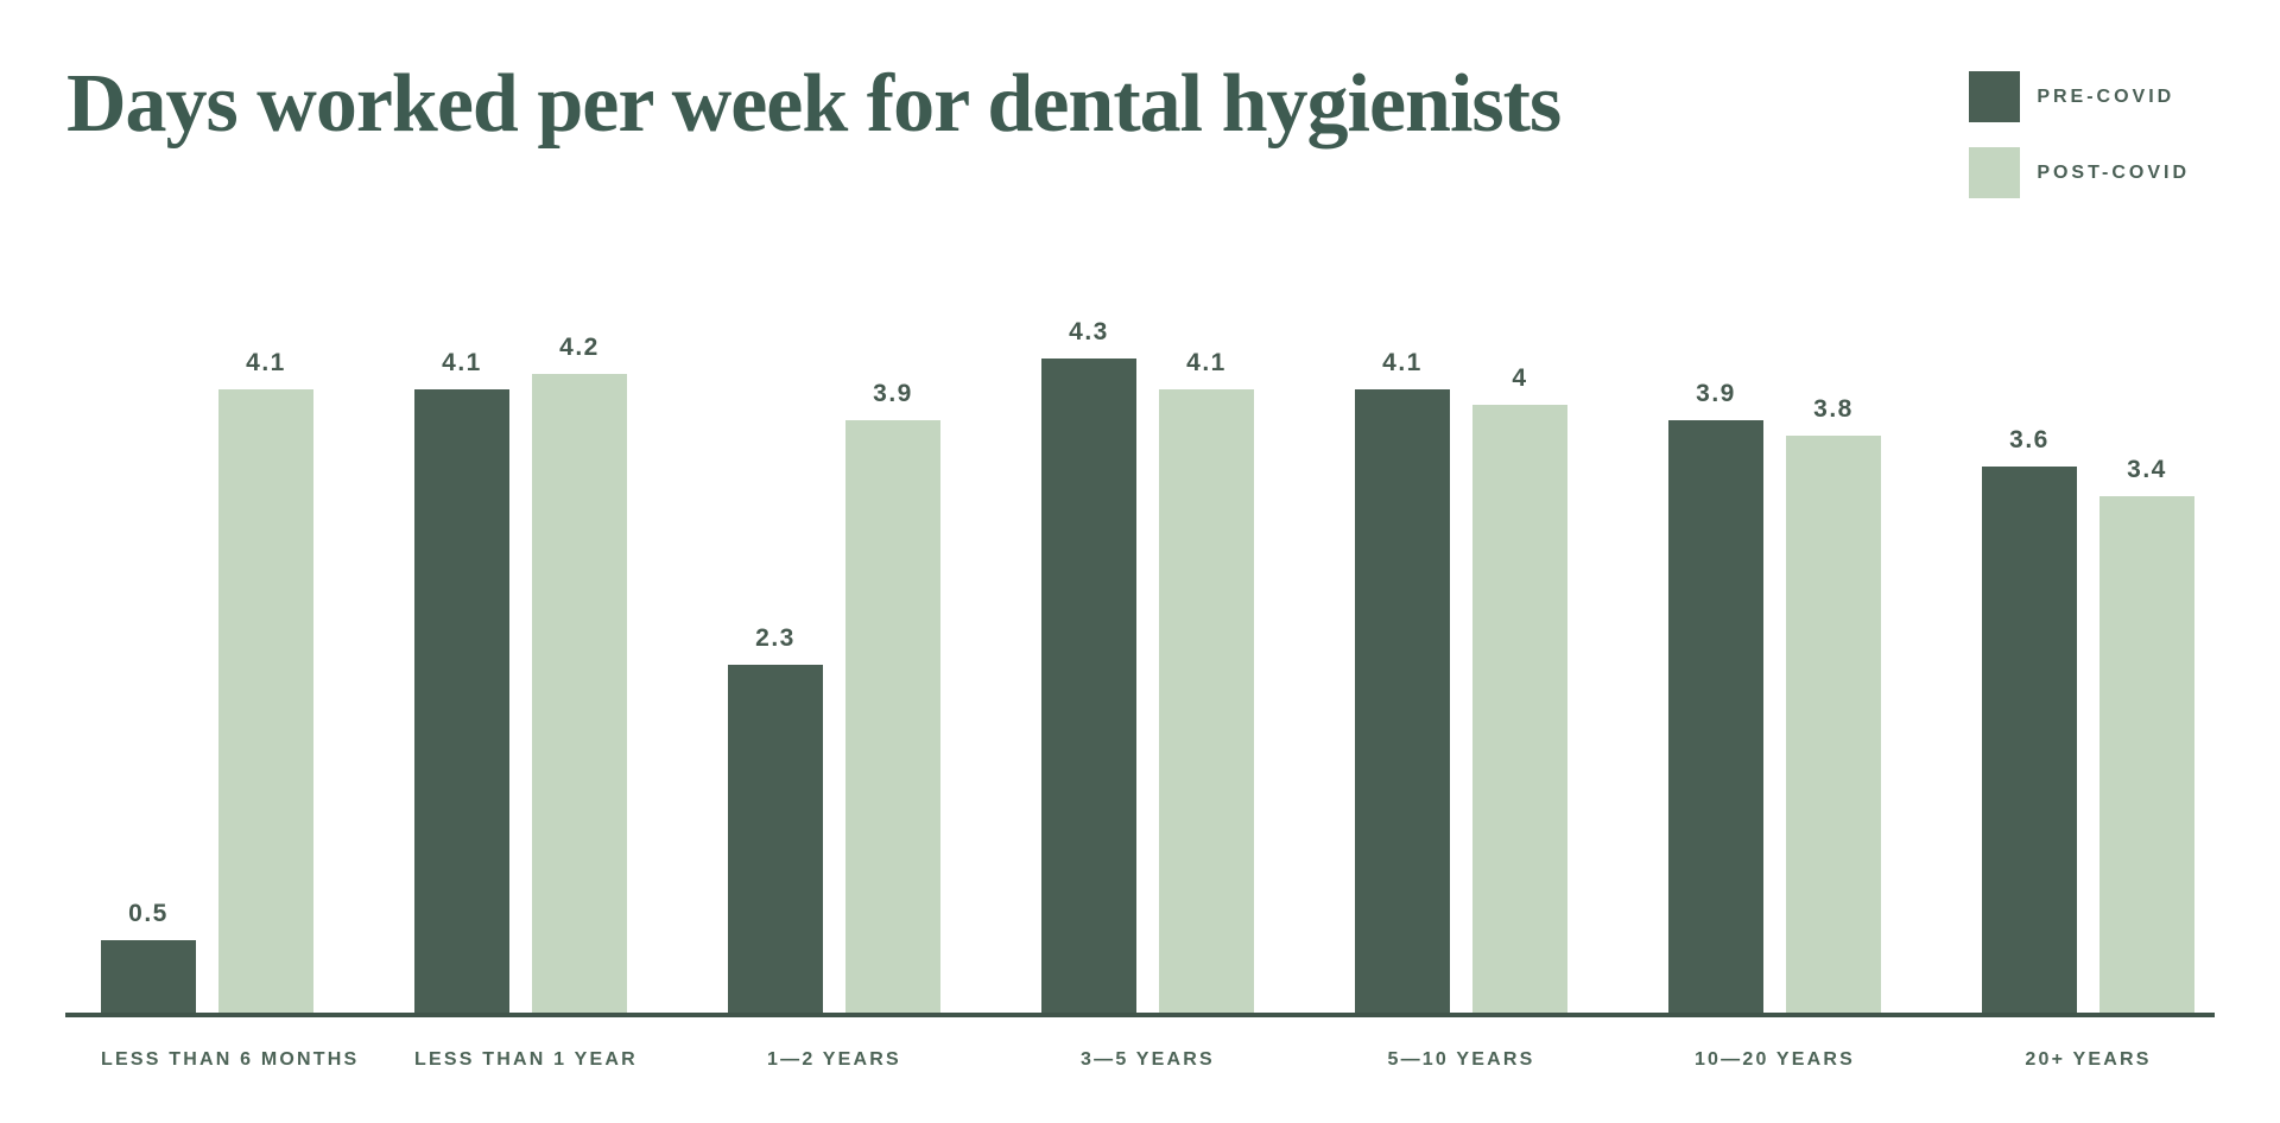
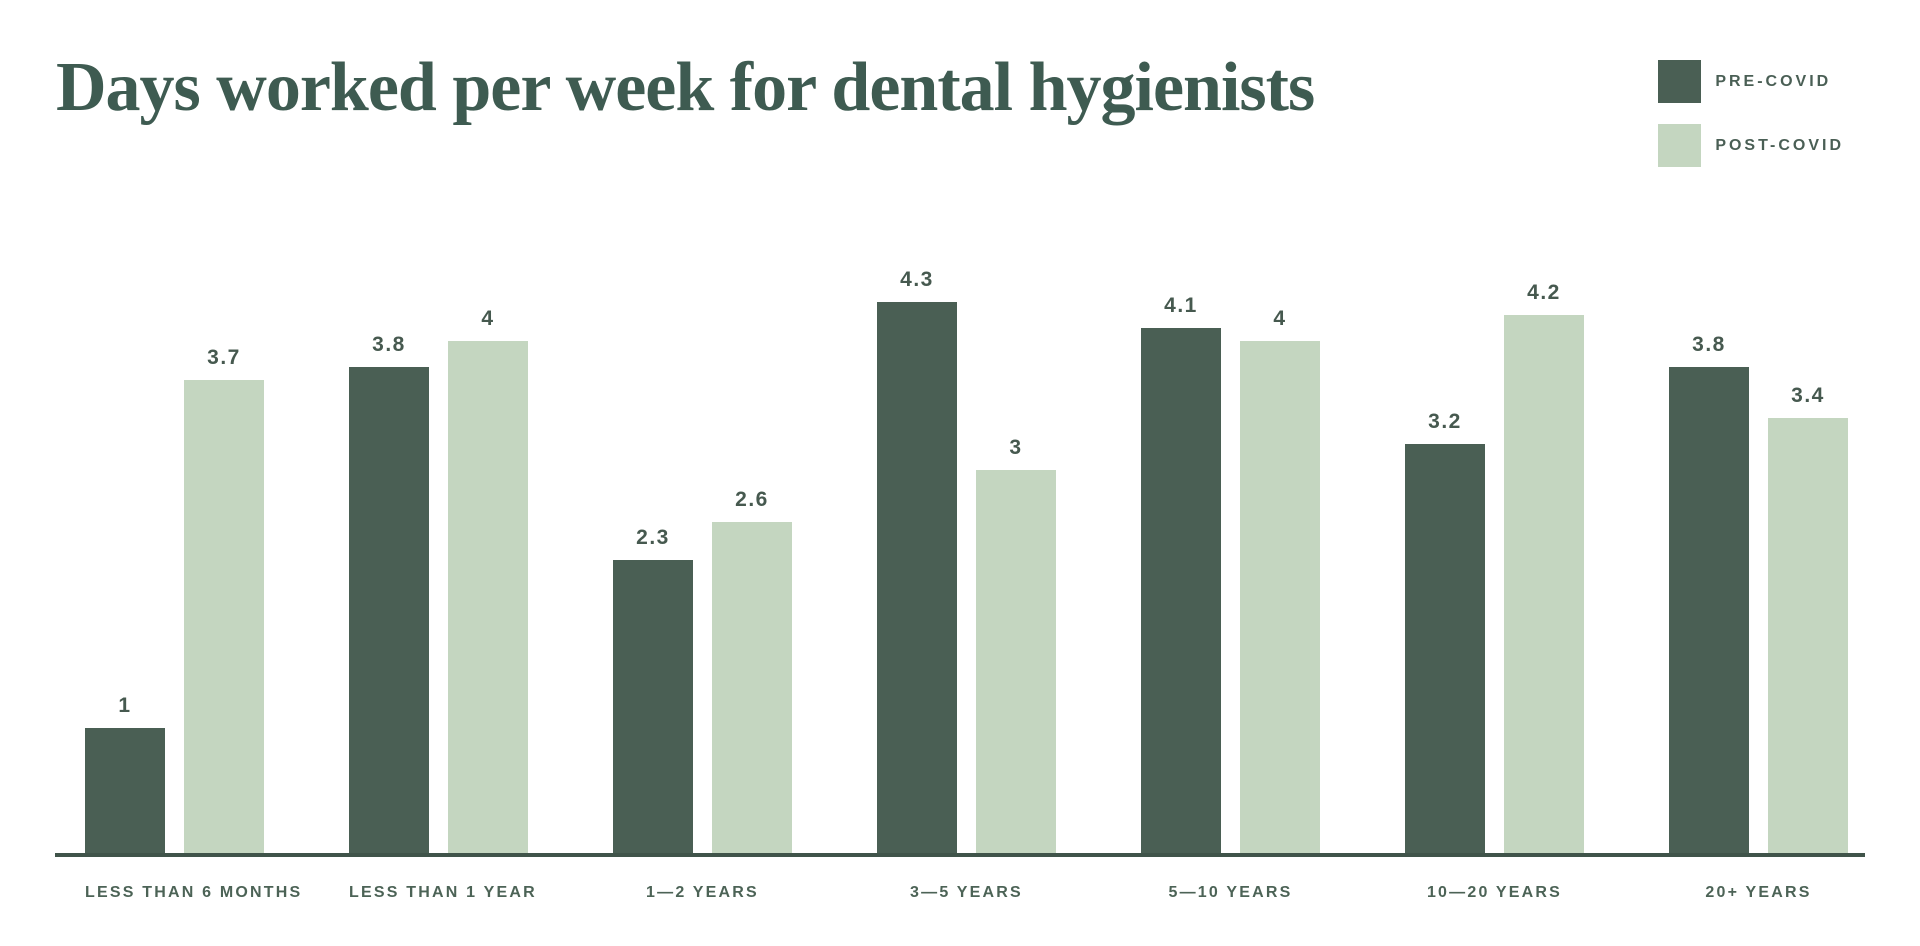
PRE-COVID/LESS THAN 6 MONTHS: 0.5 -> 1
POST-COVID/LESS THAN 6 MONTHS: 4.1 -> 3.7
PRE-COVID/LESS THAN 1 YEAR: 4.1 -> 3.8
POST-COVID/LESS THAN 1 YEAR: 4.2 -> 4
POST-COVID/1—2 YEARS: 3.9 -> 2.6
POST-COVID/3—5 YEARS: 4.1 -> 3
PRE-COVID/10—20 YEARS: 3.9 -> 3.2
POST-COVID/10—20 YEARS: 3.8 -> 4.2
PRE-COVID/20+ YEARS: 3.6 -> 3.8
